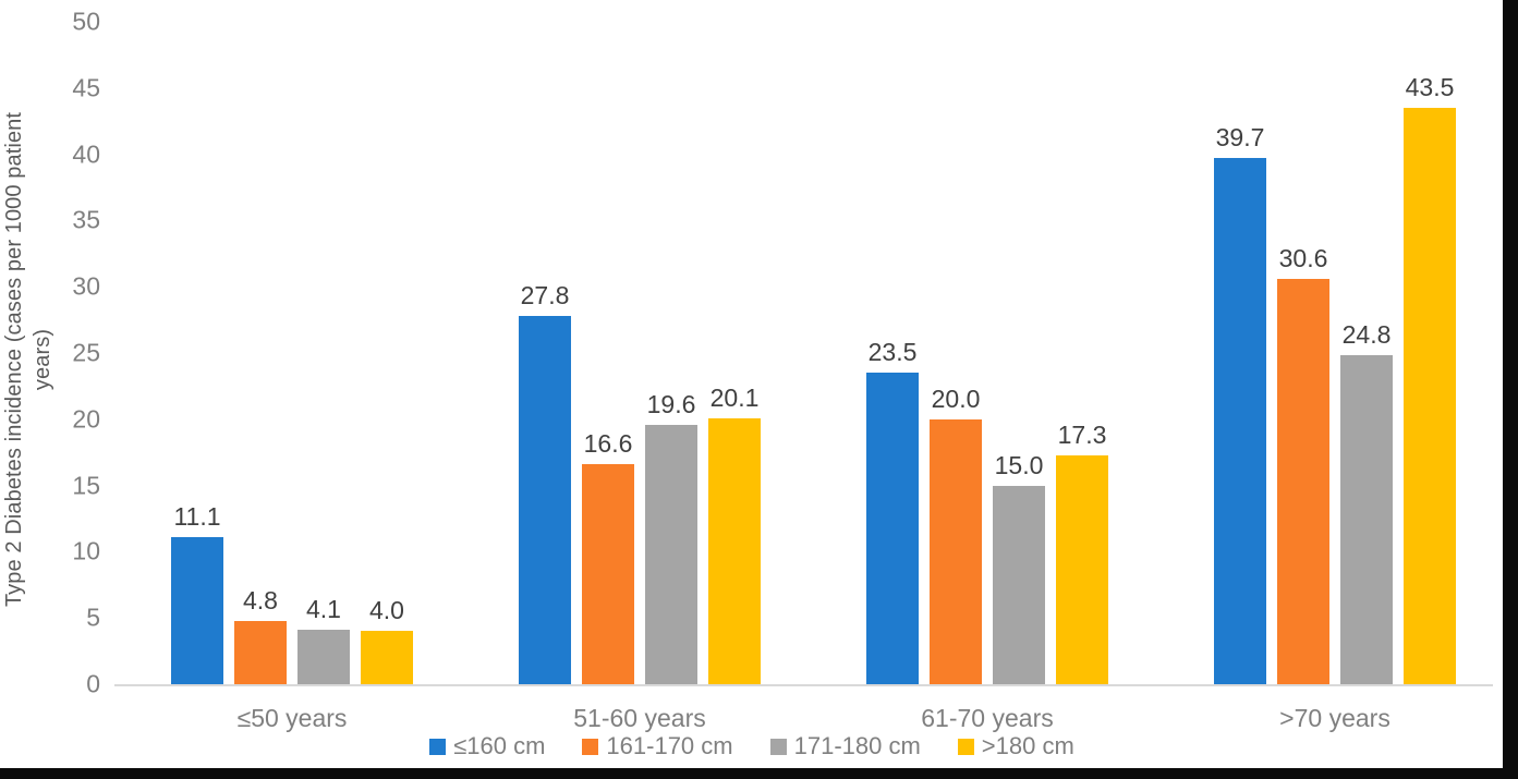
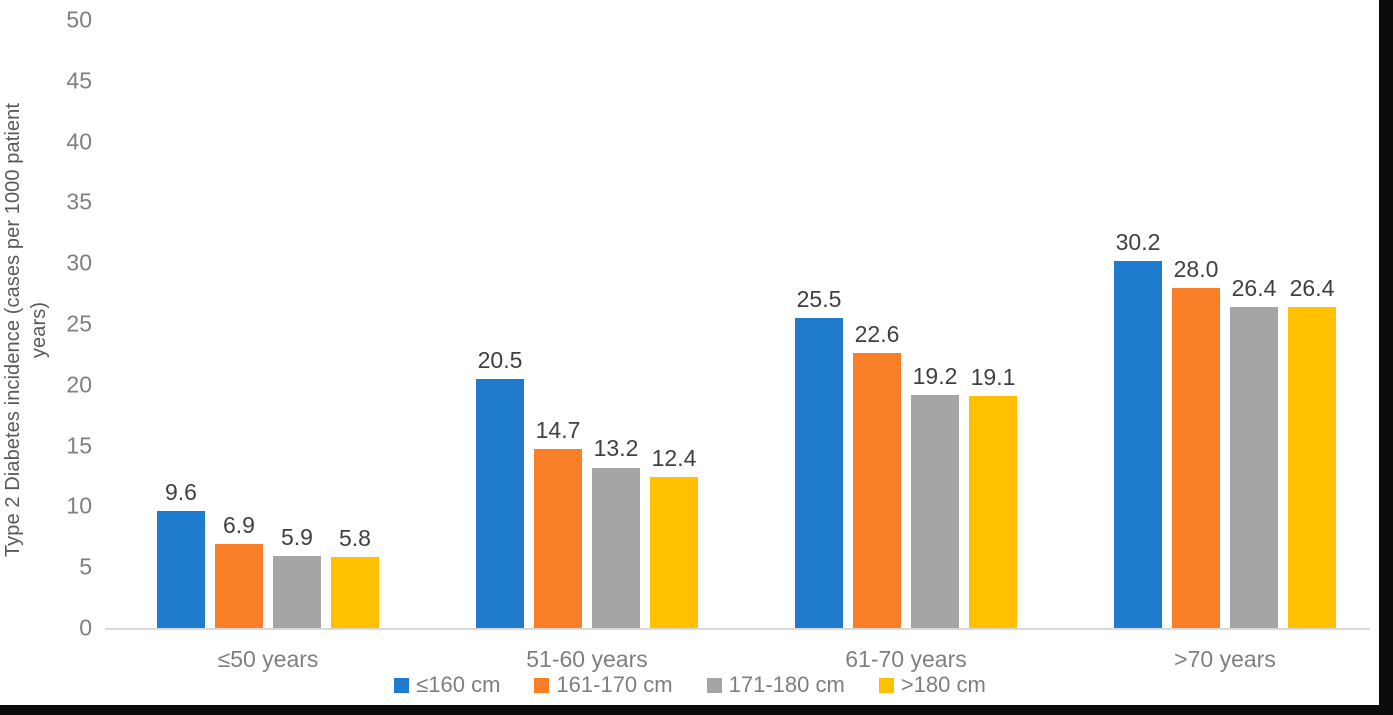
≤160 cm/≤50 years: 11.1 -> 9.6
161-170 cm/≤50 years: 4.8 -> 6.9
171-180 cm/≤50 years: 4.1 -> 5.9
>180 cm/≤50 years: 4.0 -> 5.8
≤160 cm/51-60 years: 27.8 -> 20.5
161-170 cm/51-60 years: 16.6 -> 14.7
171-180 cm/51-60 years: 19.6 -> 13.2
>180 cm/51-60 years: 20.1 -> 12.4
≤160 cm/61-70 years: 23.5 -> 25.5
161-170 cm/61-70 years: 20.0 -> 22.6
171-180 cm/61-70 years: 15.0 -> 19.2
>180 cm/61-70 years: 17.3 -> 19.1
≤160 cm/>70 years: 39.7 -> 30.2
161-170 cm/>70 years: 30.6 -> 28.0
171-180 cm/>70 years: 24.8 -> 26.4
>180 cm/>70 years: 43.5 -> 26.4
